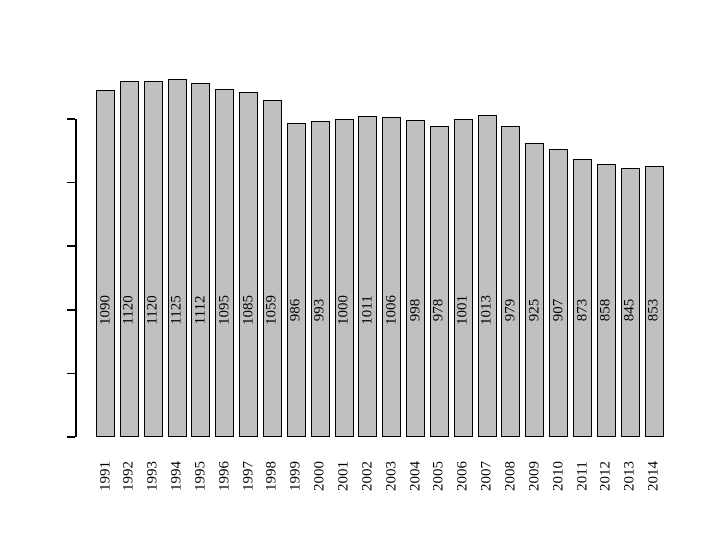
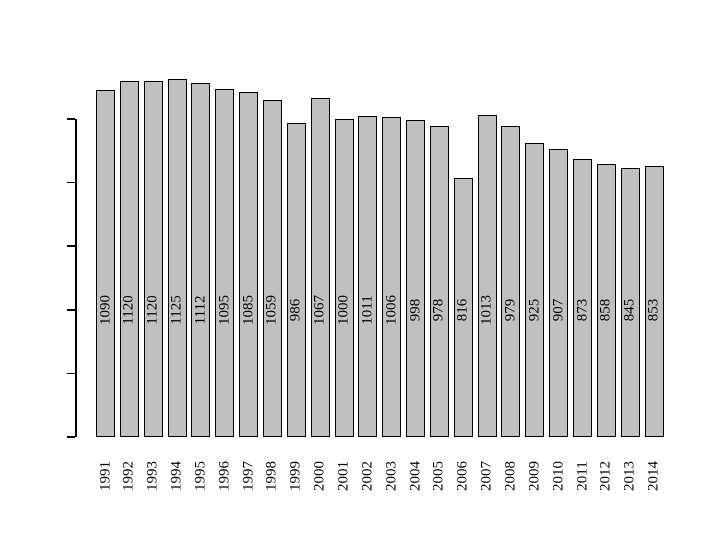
2000: 993 -> 1067
2006: 1001 -> 816
